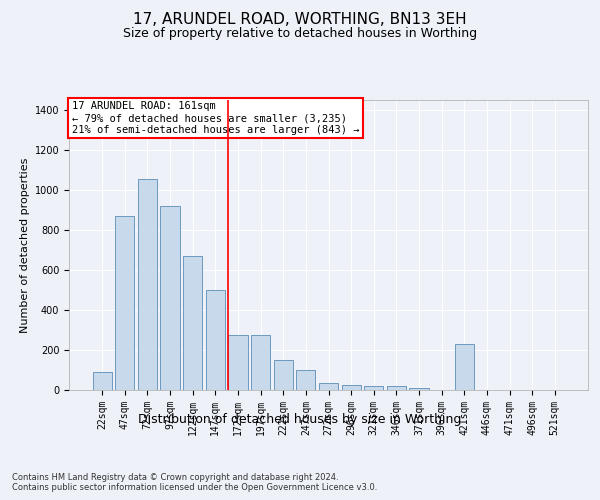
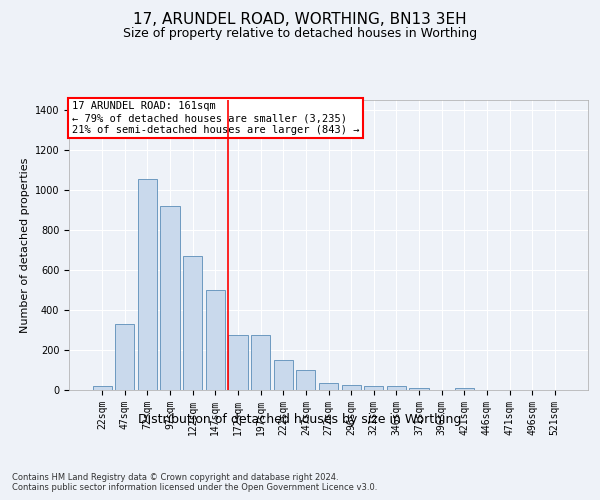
22sqm: 90 -> 20
47sqm: 870 -> 330
421sqm: 230 -> 10
